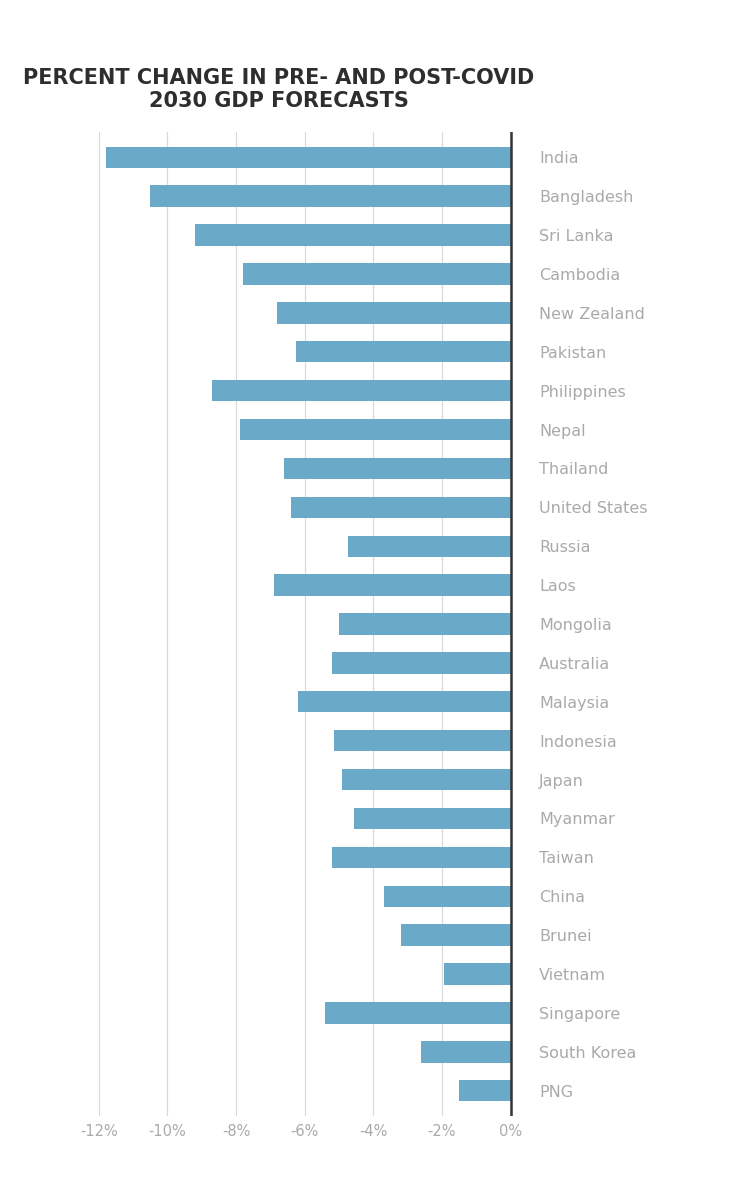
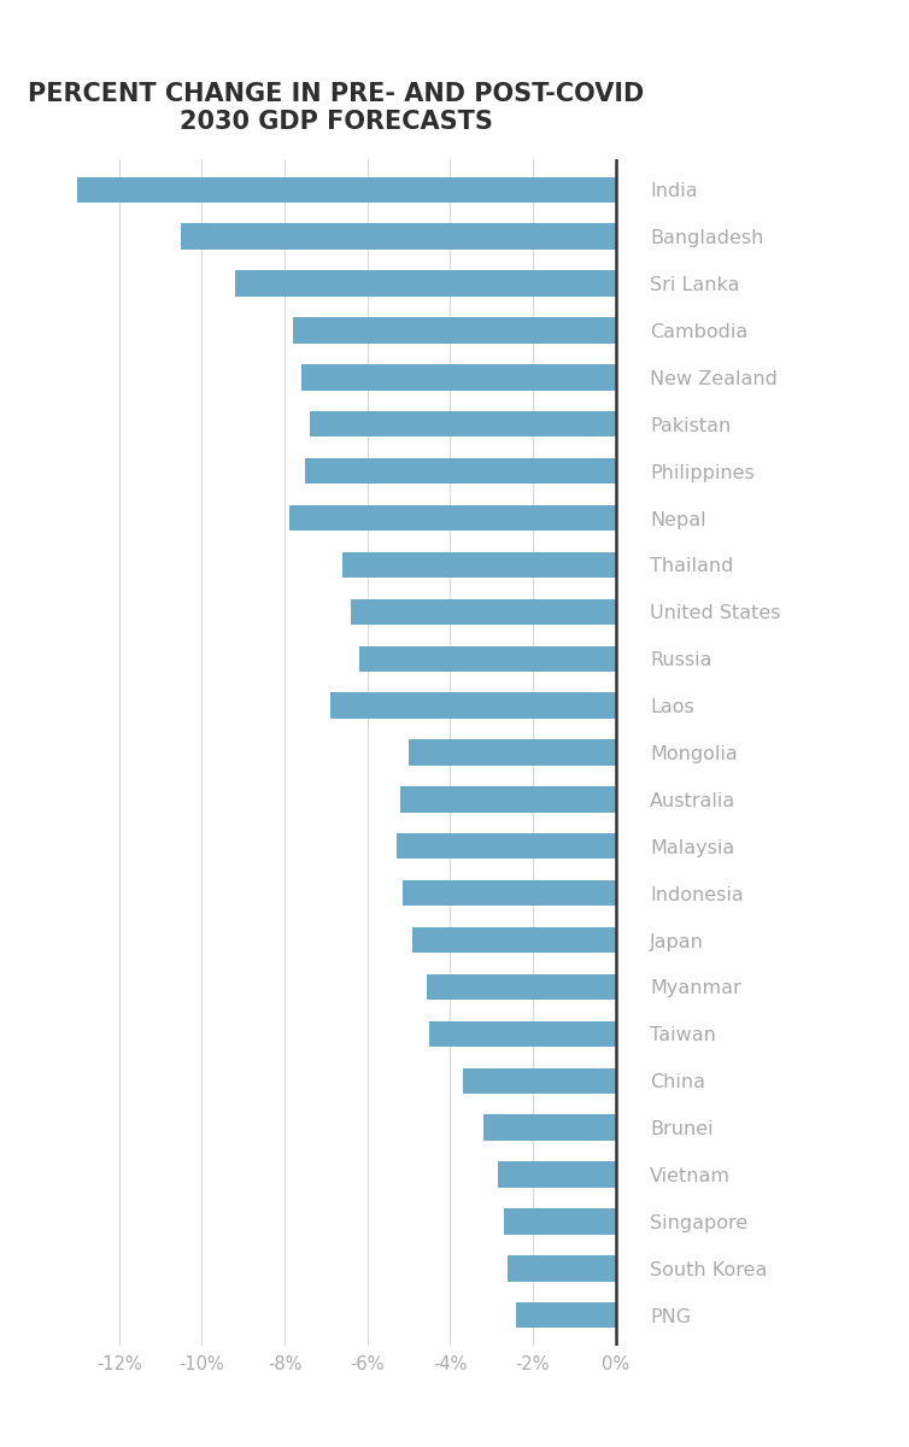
India: -11.80% -> -13.00%
New Zealand: -6.80% -> -7.60%
Pakistan: -6.25% -> -7.40%
Philippines: -8.70% -> -7.50%
Russia: -4.75% -> -6.20%
Malaysia: -6.20% -> -5.30%
Taiwan: -5.20% -> -4.50%
Vietnam: -1.95% -> -2.85%
Singapore: -5.40% -> -2.70%
PNG: -1.50% -> -2.40%
